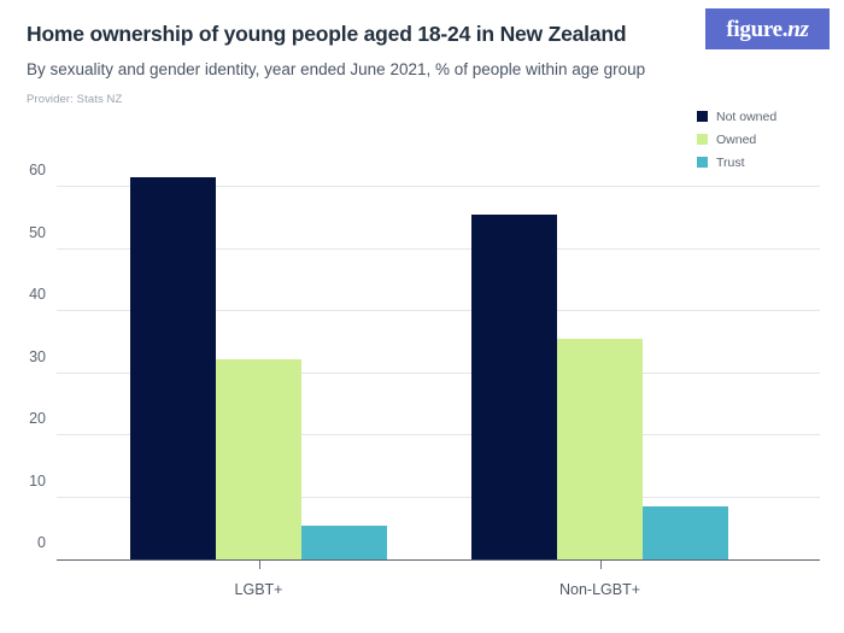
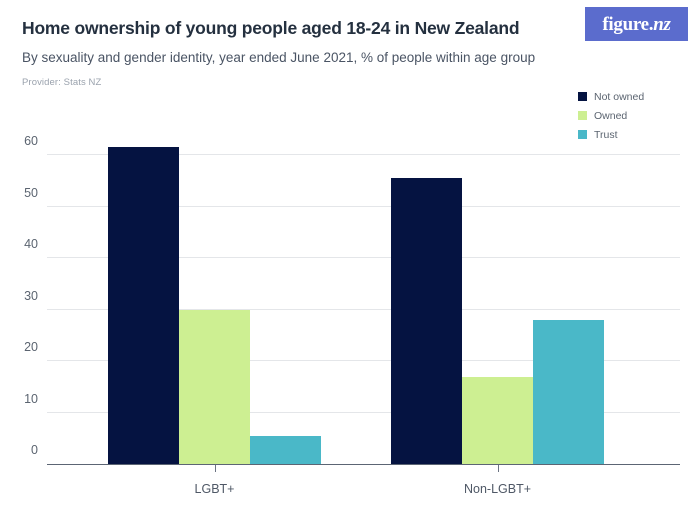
Owned/LGBT+: 32 -> 30
Owned/Non-LGBT+: 36 -> 17
Trust/Non-LGBT+: 8 -> 28
